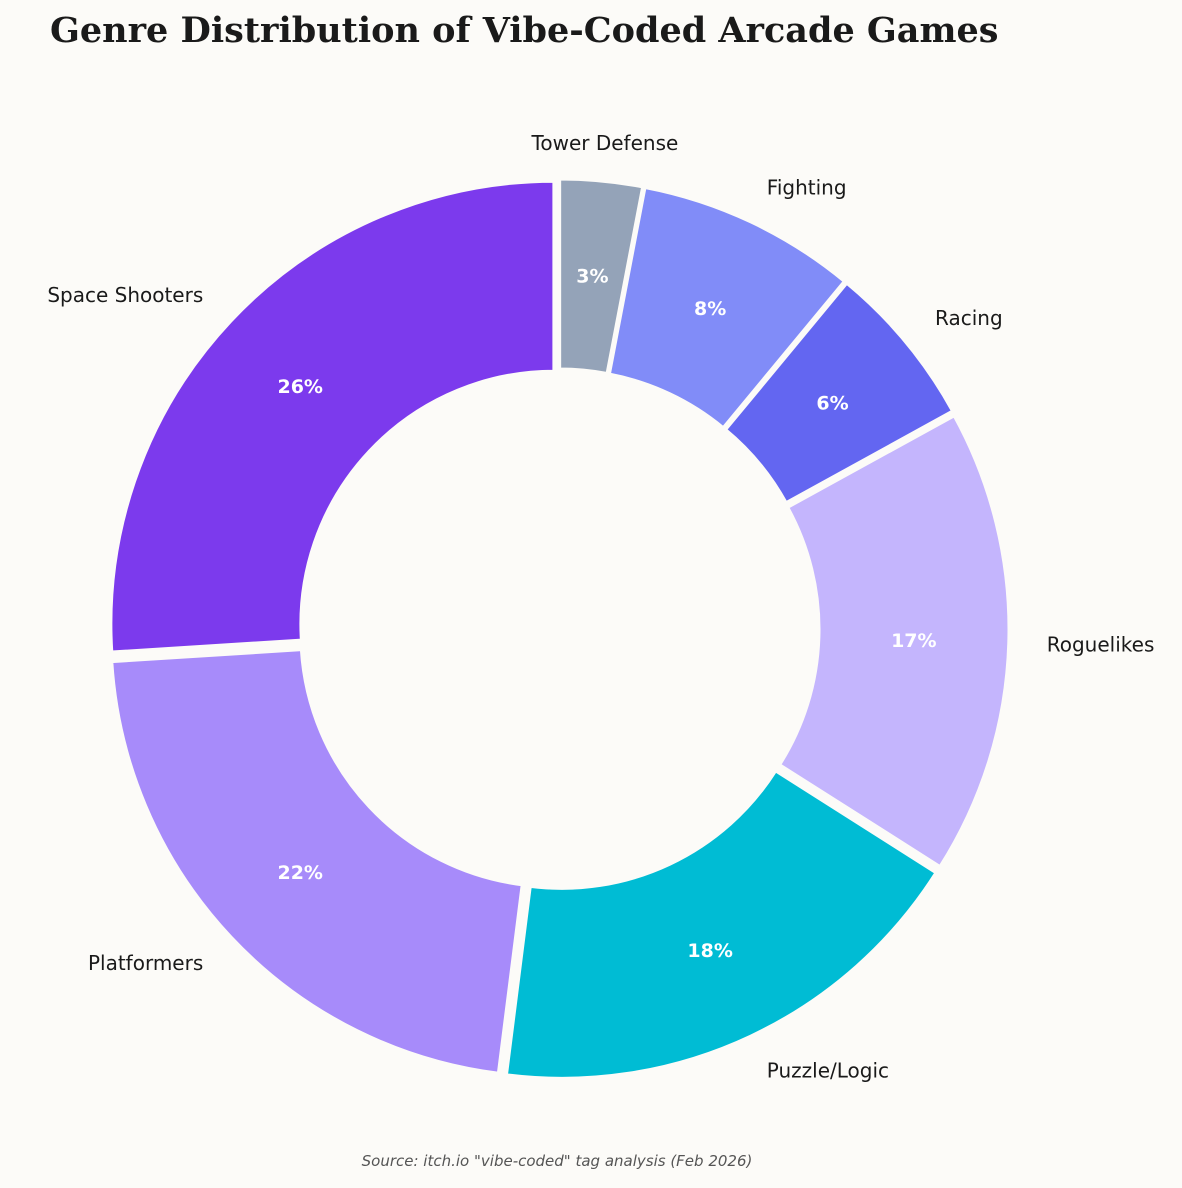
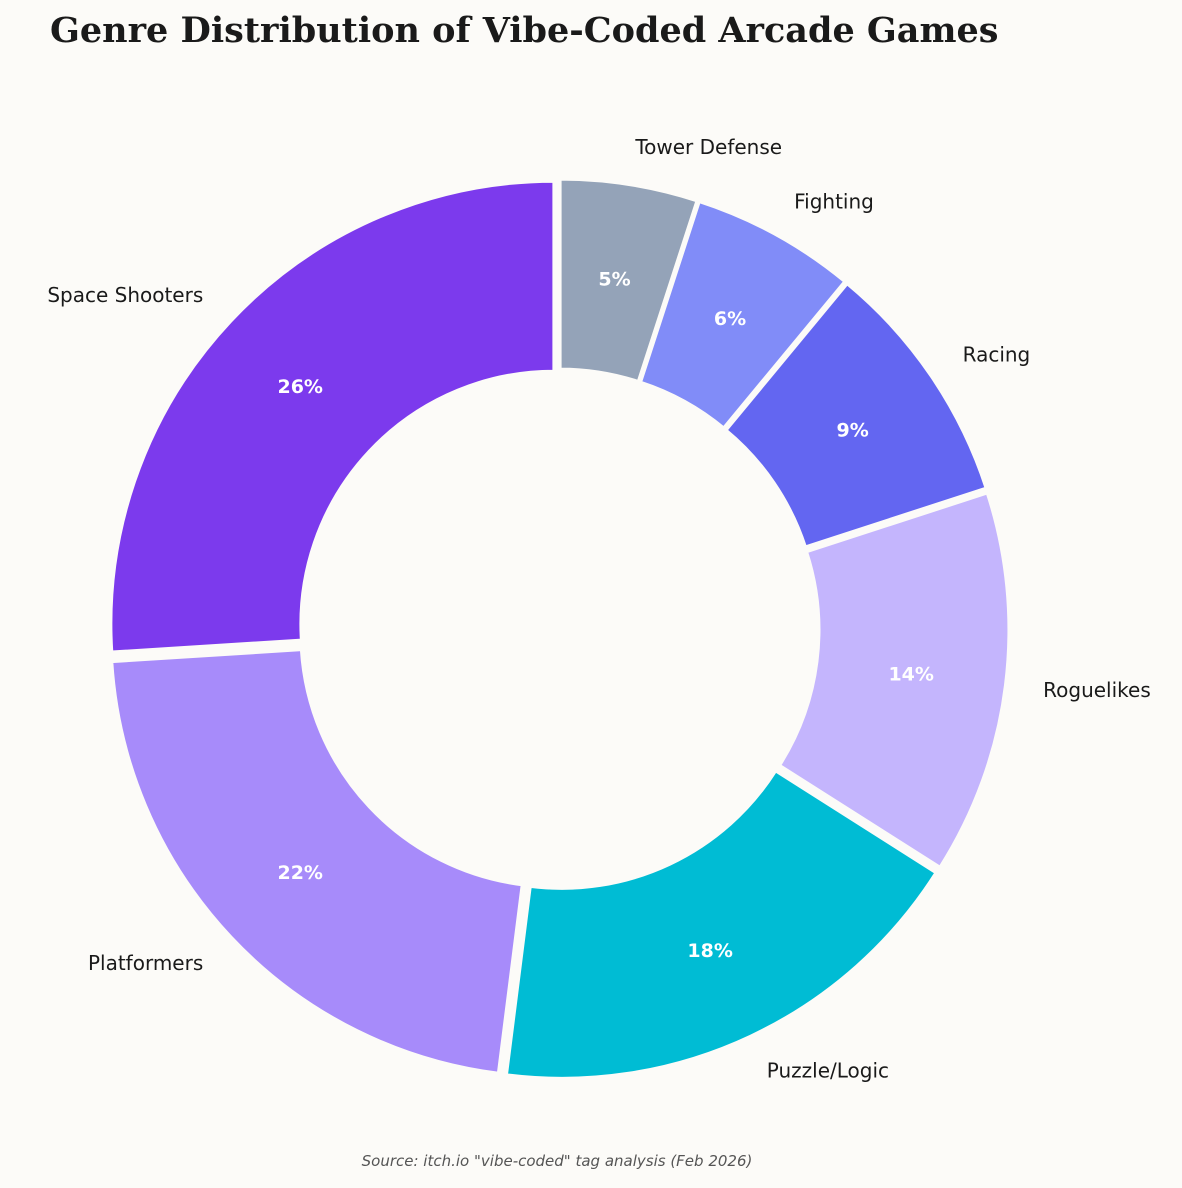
Roguelikes: 17% -> 14%
Racing: 6% -> 9%
Fighting: 8% -> 6%
Tower Defense: 3% -> 5%
